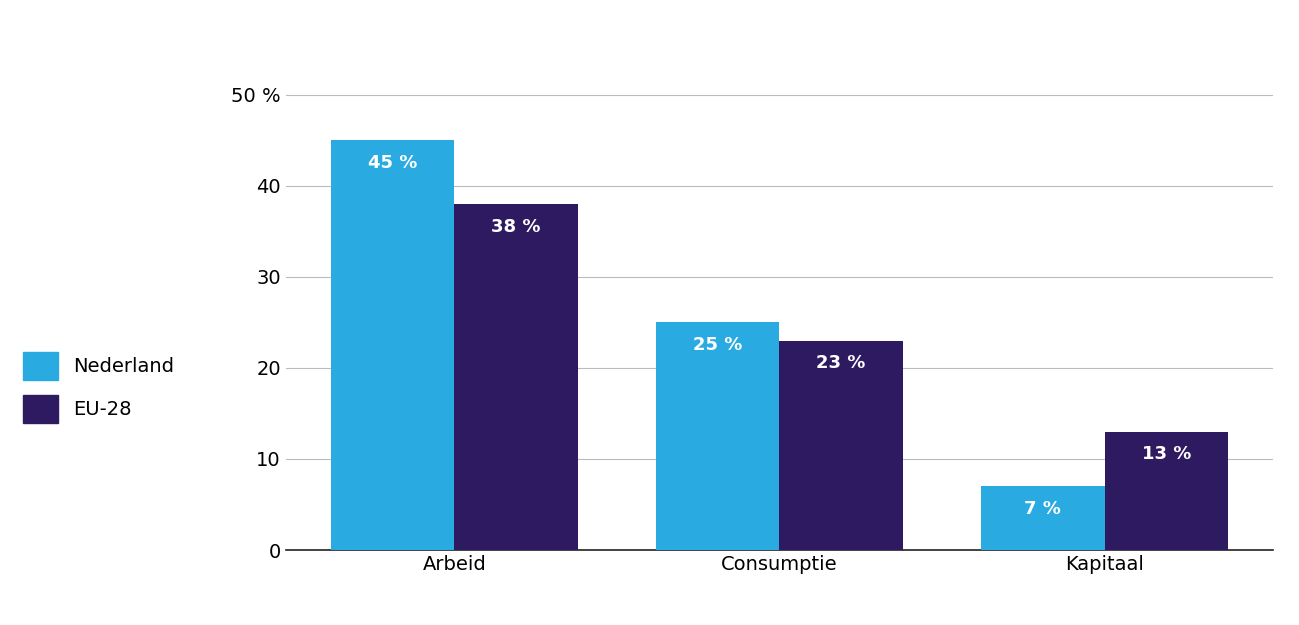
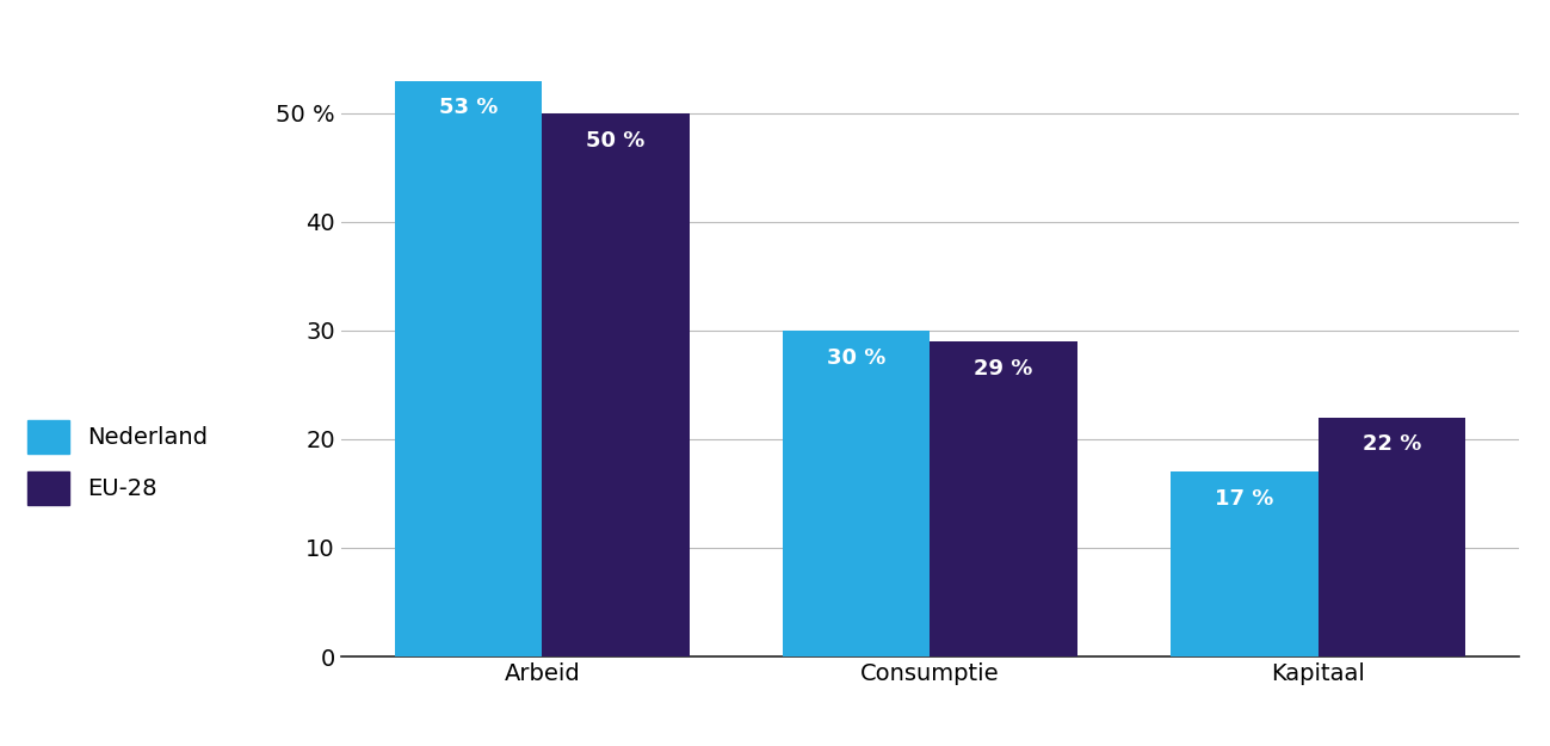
Nederland/Arbeid: 45 -> 53
EU-28/Arbeid: 38 -> 50
Nederland/Consumptie: 25 -> 30
EU-28/Consumptie: 23 -> 29
Nederland/Kapitaal: 7 -> 17
EU-28/Kapitaal: 13 -> 22
